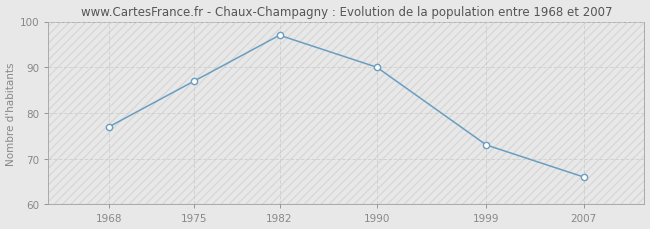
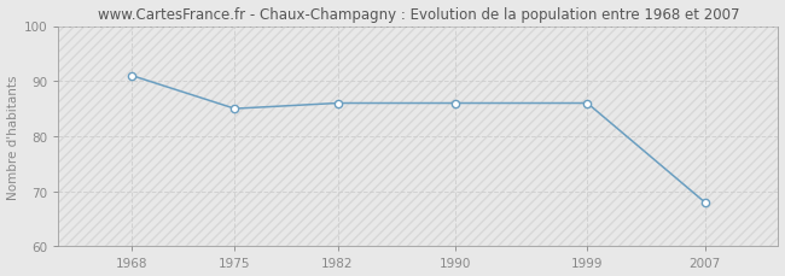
1968: 77 -> 91
1975: 87 -> 85
1982: 97 -> 86
1990: 90 -> 86
1999: 73 -> 86
2007: 66 -> 68
